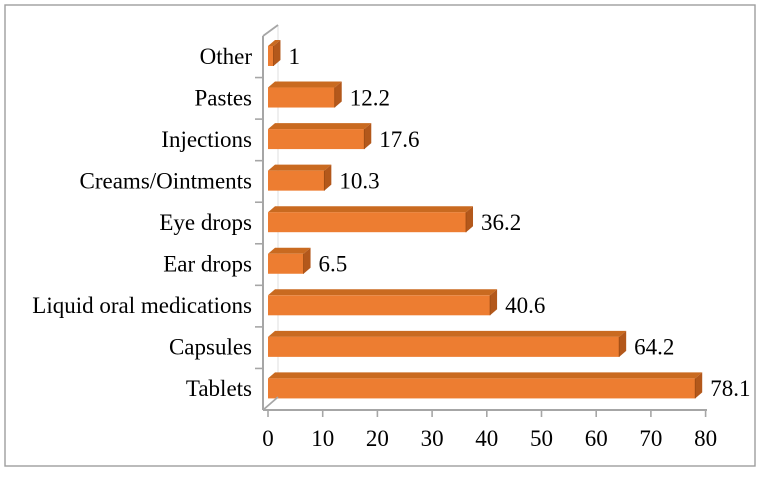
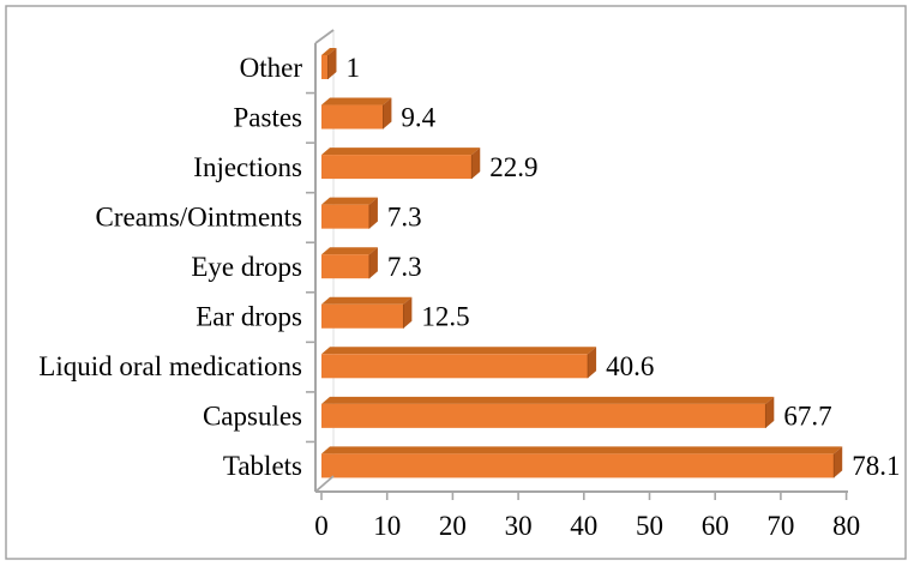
Pastes: 12.2 -> 9.4
Injections: 17.6 -> 22.9
Creams/Ointments: 10.3 -> 7.3
Eye drops: 36.2 -> 7.3
Ear drops: 6.5 -> 12.5
Capsules: 64.2 -> 67.7
